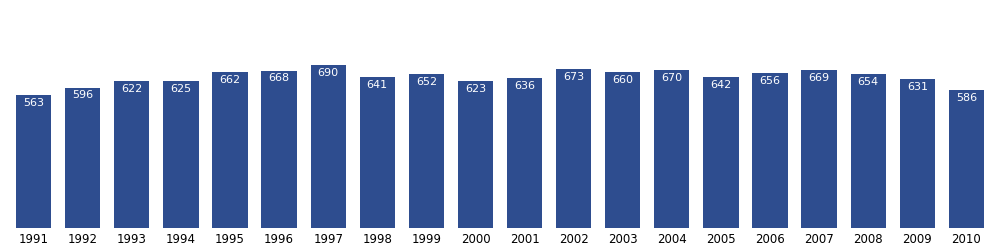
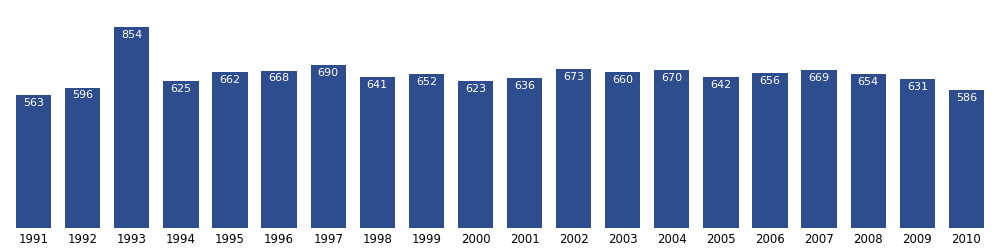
1993: 622 -> 854
